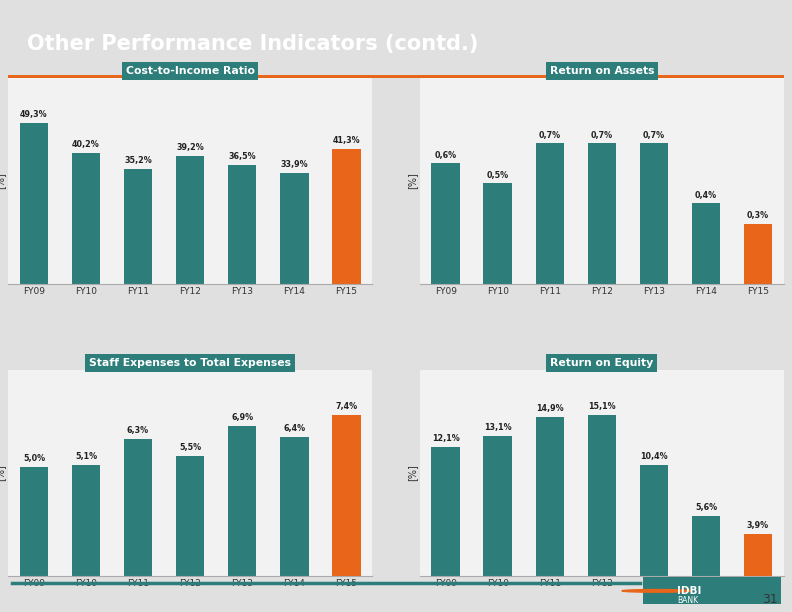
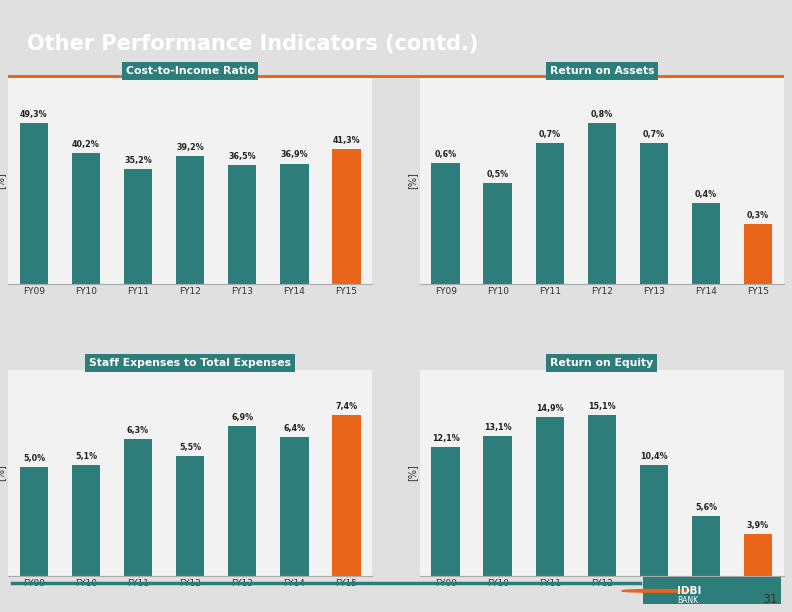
Cost-to-Income Ratio/FY14: 33,9% -> 36,9%
Return on Assets/FY12: 0,7% -> 0,8%
